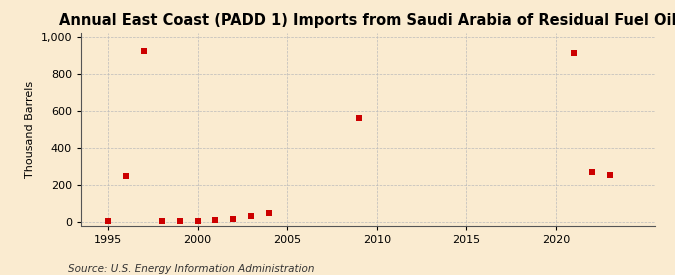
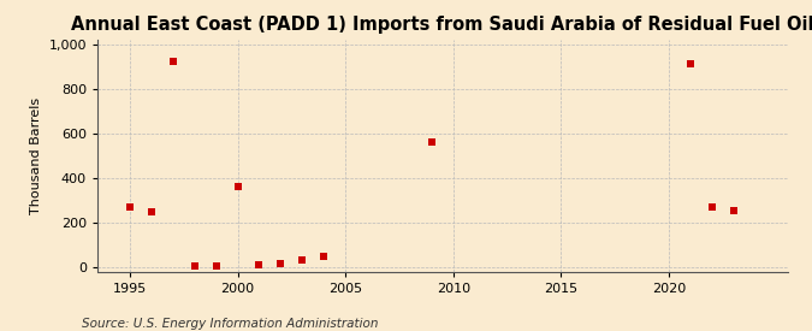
1995: 0 -> 270
2000: 0 -> 360
